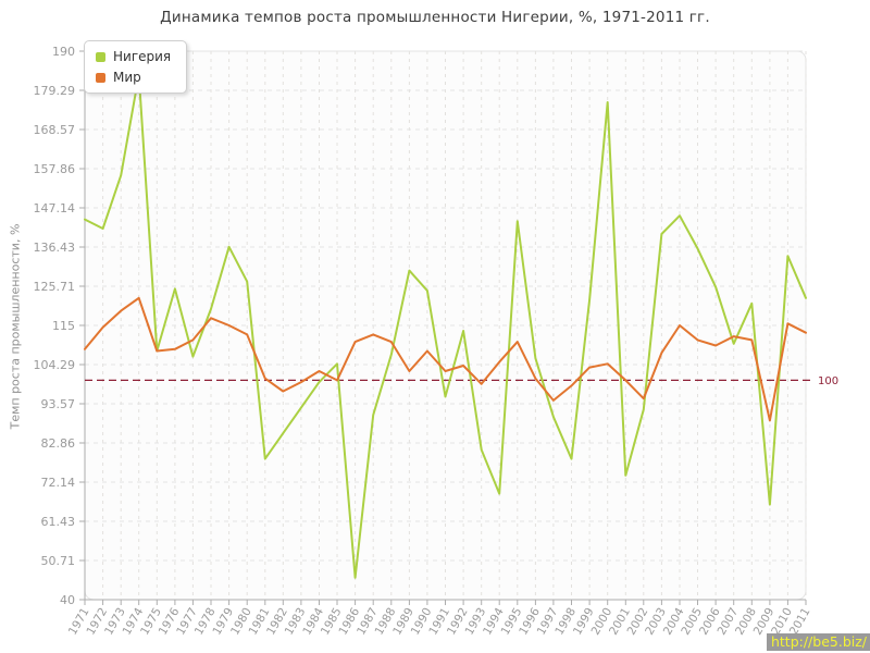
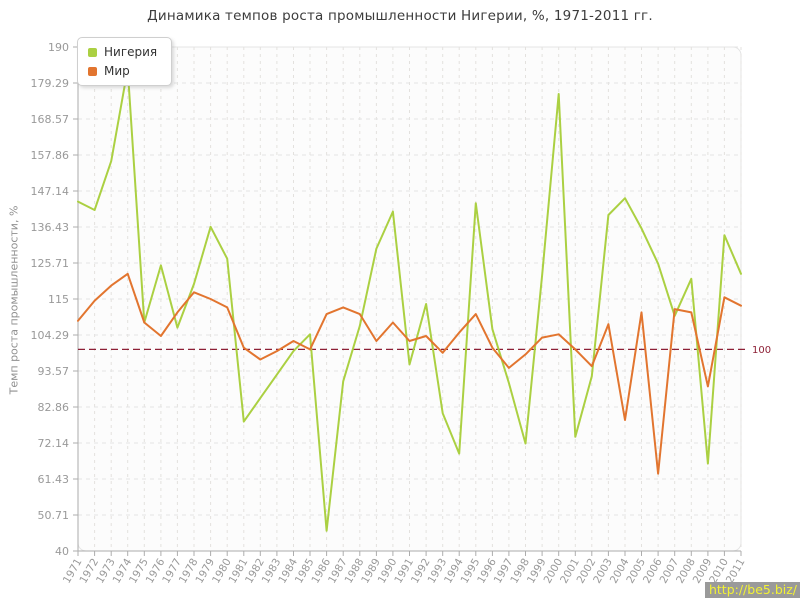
Мир/1976: 108 -> 104
Нигерия/1990: 124 -> 141
Нигерия/1998: 78 -> 72
Мир/2004: 115 -> 79
Мир/2006: 110 -> 63
